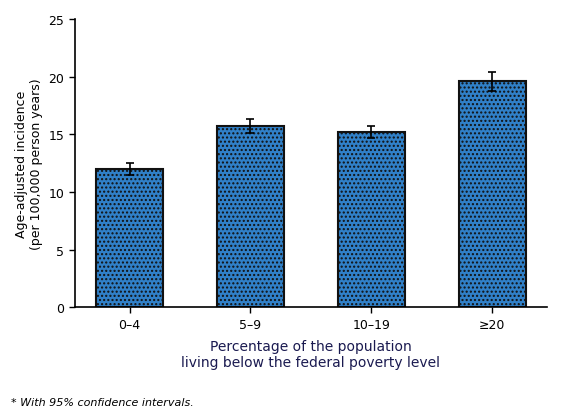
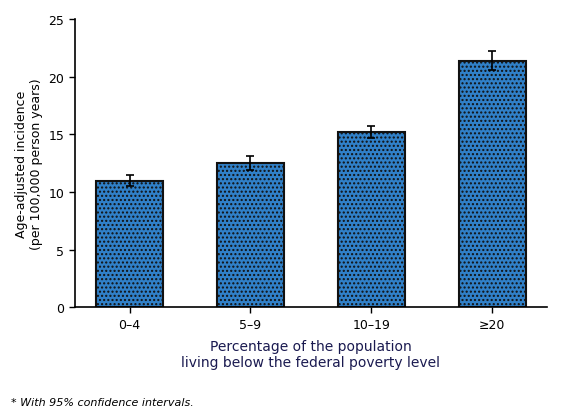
0–4: 12.0 -> 11.0
5–9: 15.7 -> 12.5
≥20: 19.6 -> 21.4
